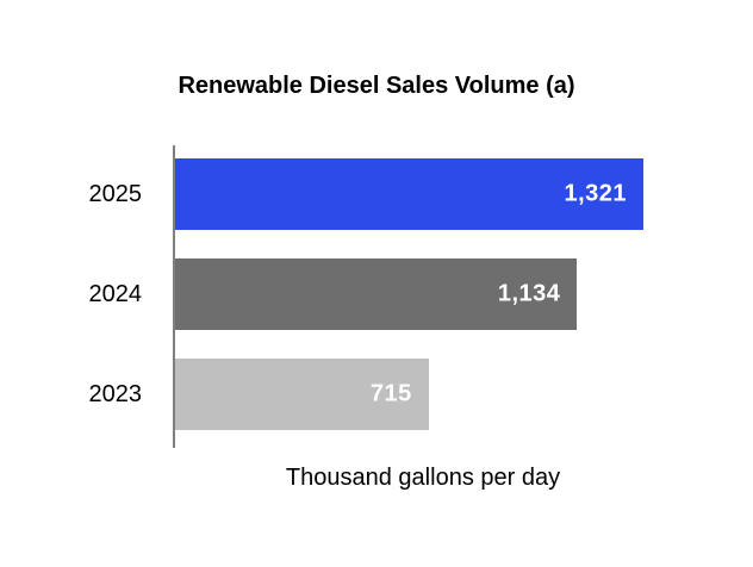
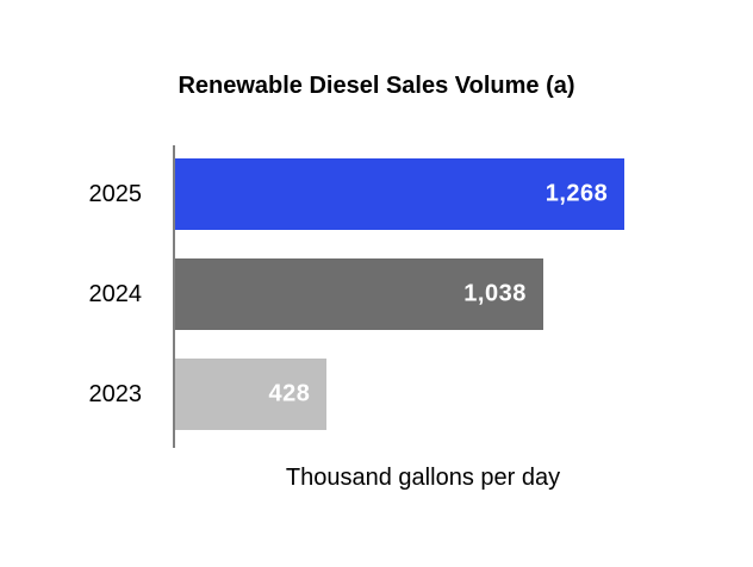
2025: 1,321 -> 1,268
2024: 1,134 -> 1,038
2023: 715 -> 428
